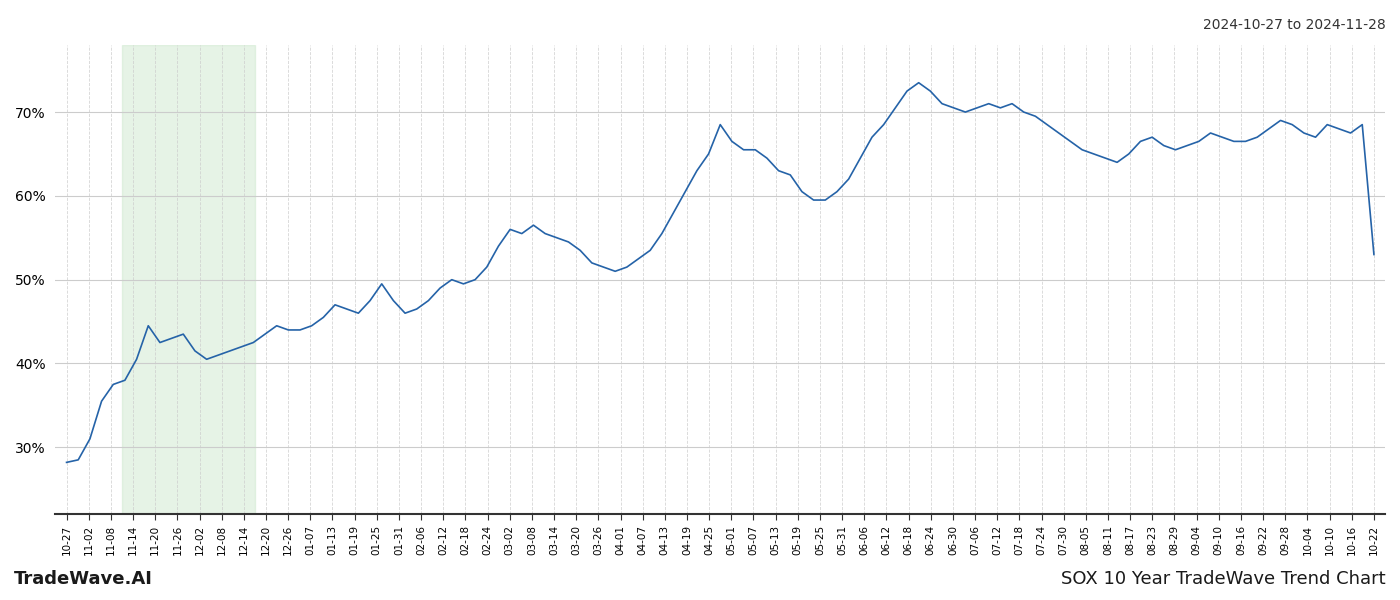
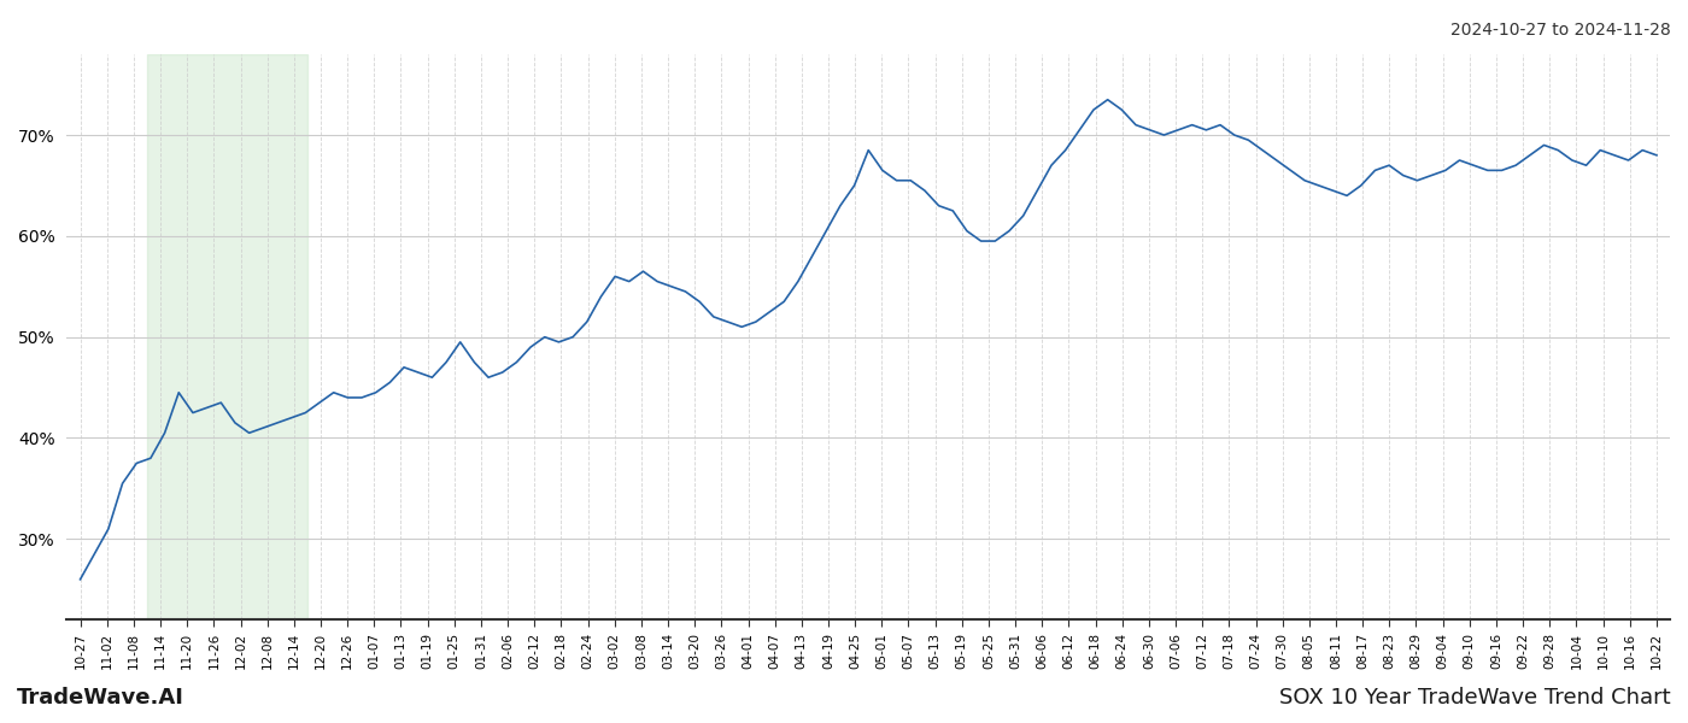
10-27: 28.2% -> 26.0%
10-22: 53.0% -> 68.0%
